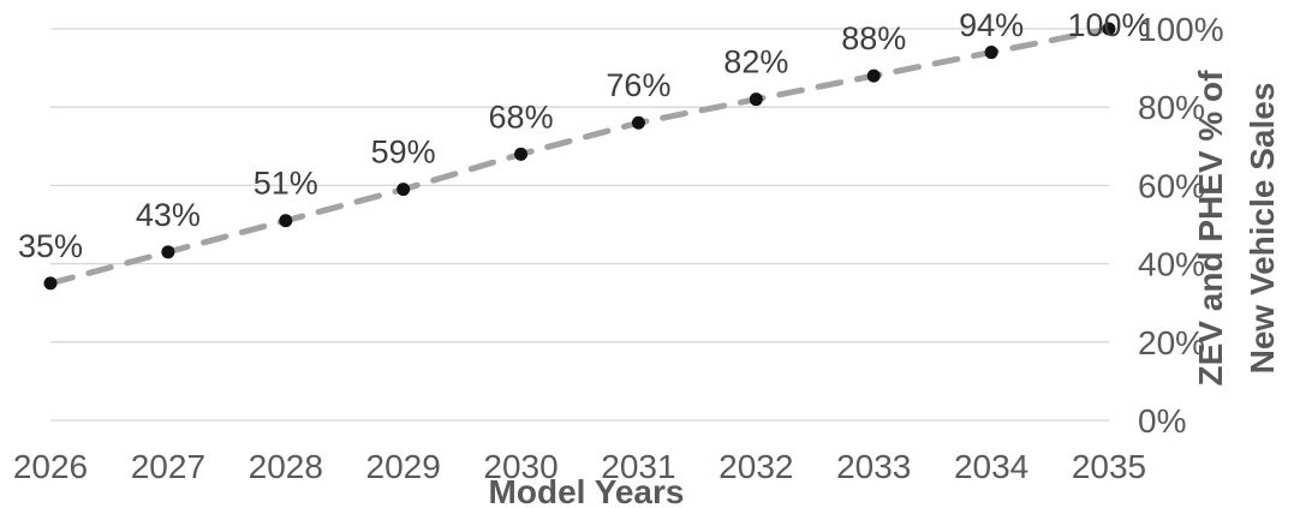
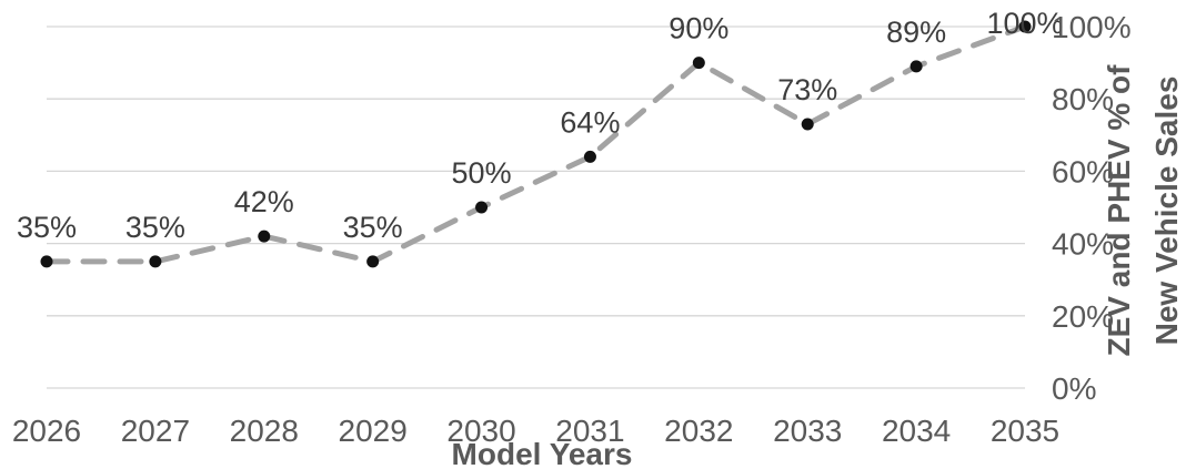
2027: 43% -> 35%
2028: 51% -> 42%
2029: 59% -> 35%
2030: 68% -> 50%
2031: 76% -> 64%
2032: 82% -> 90%
2033: 88% -> 73%
2034: 94% -> 89%
